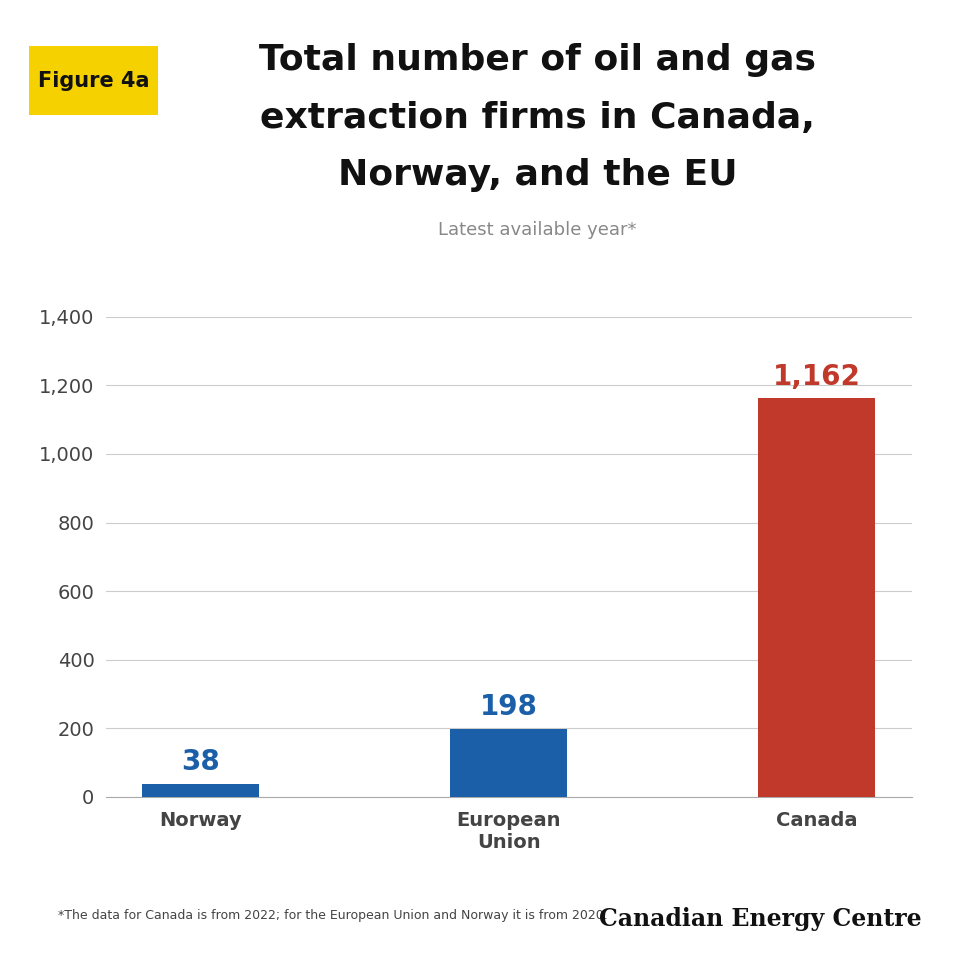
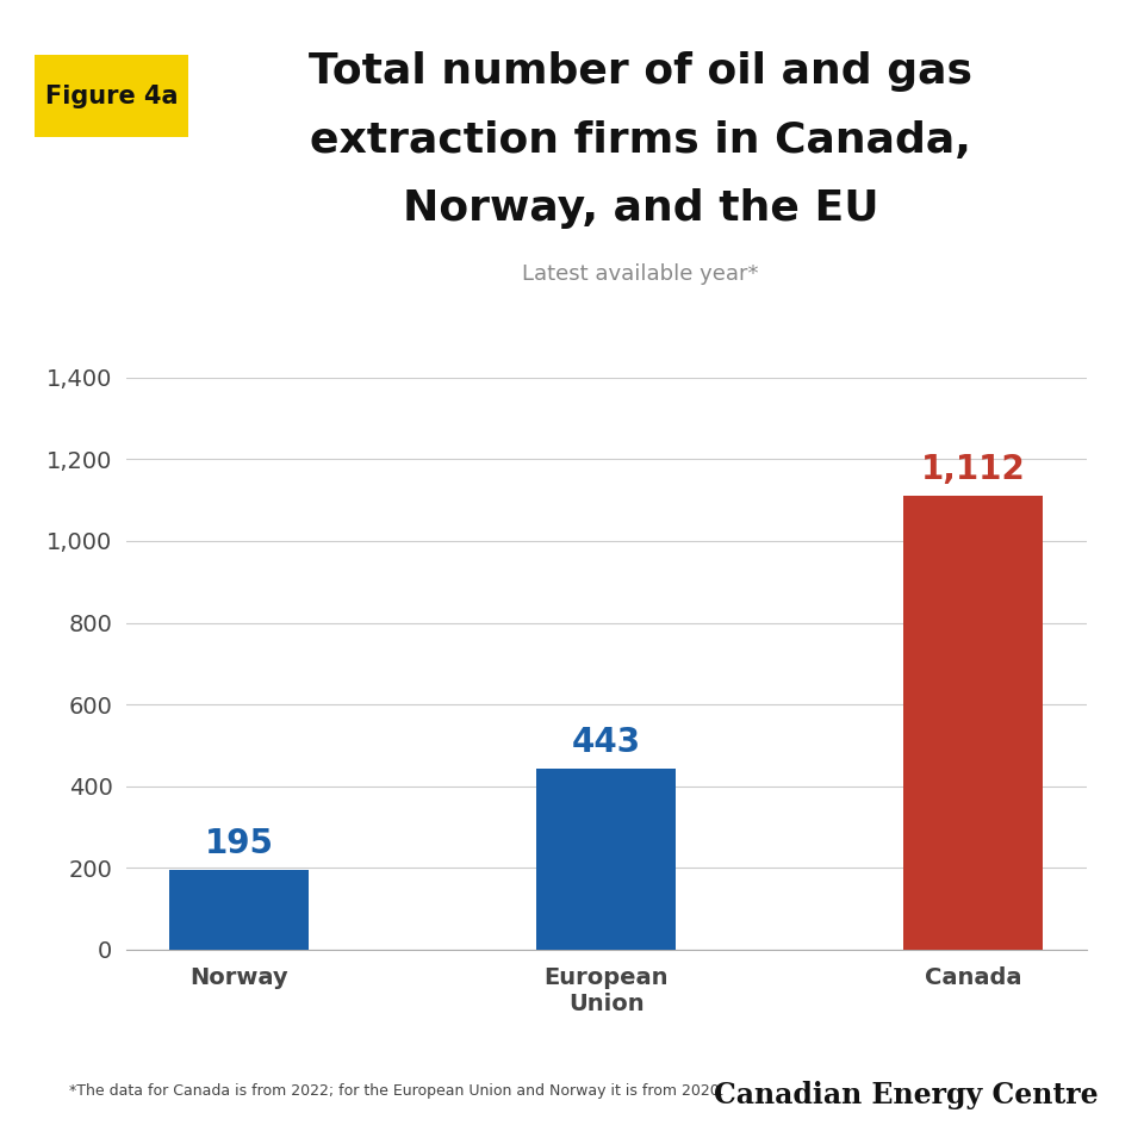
Norway: 38 -> 195
European Union: 198 -> 443
Canada: 1,162 -> 1,112
